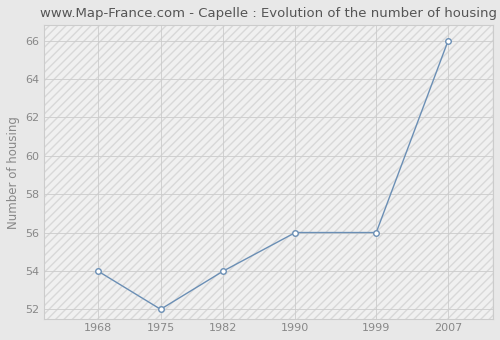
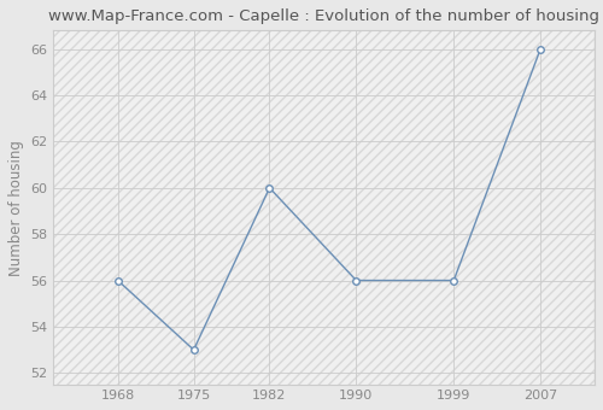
1968: 54 -> 56
1975: 52 -> 53
1982: 54 -> 60
